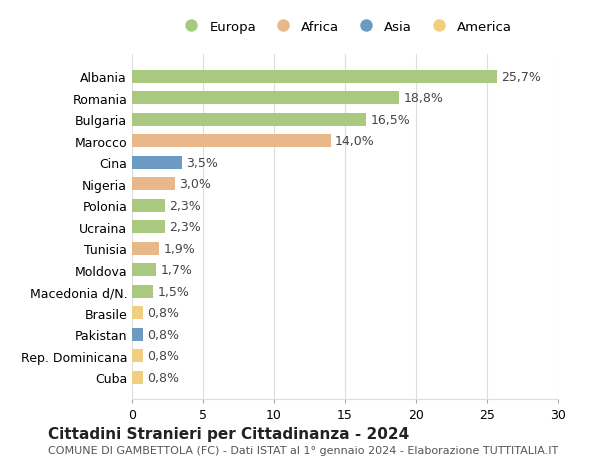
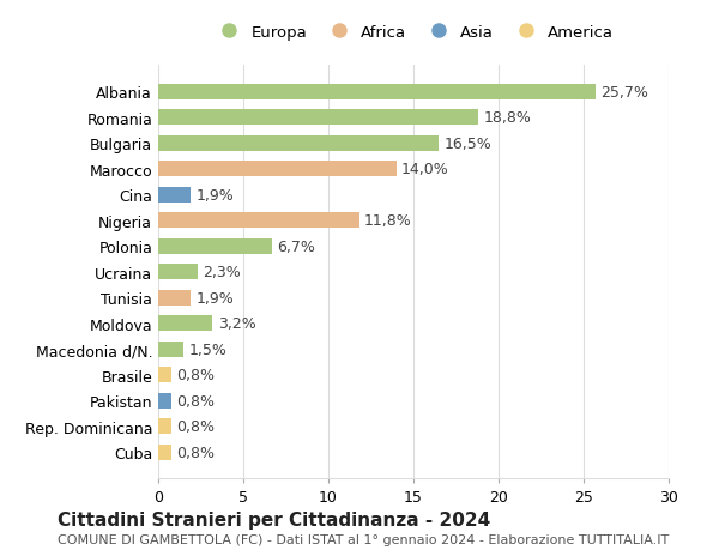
Cina: 3,5% -> 1,9%
Nigeria: 3,0% -> 11,8%
Polonia: 2,3% -> 6,7%
Moldova: 1,7% -> 3,2%
